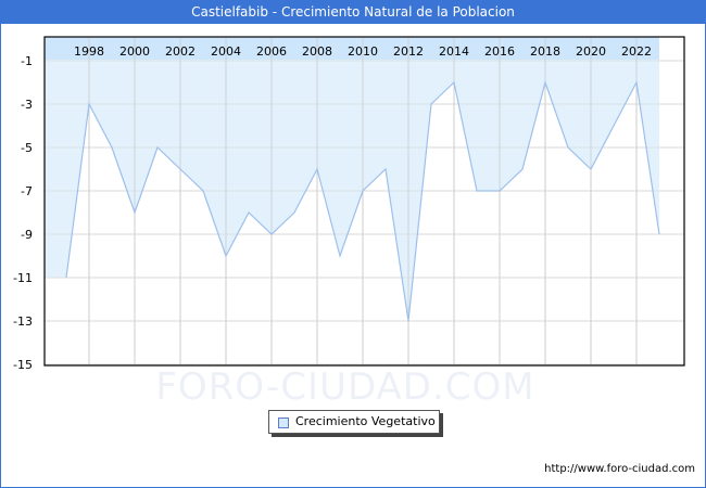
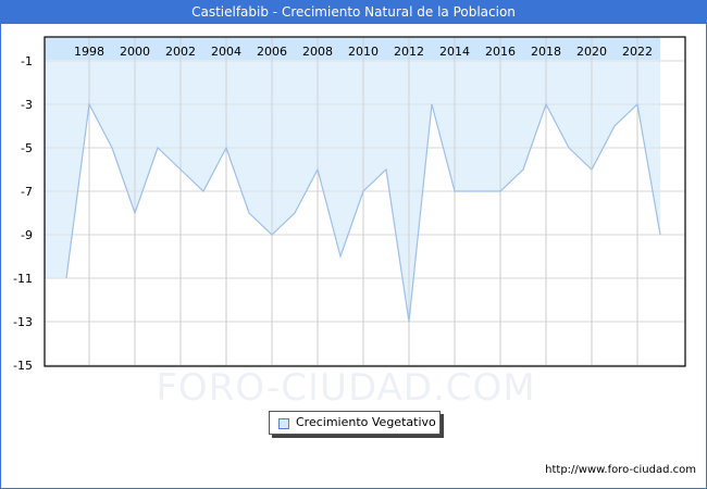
2004: -10 -> -5
2014: -2 -> -7
2018: -2 -> -3
2022: -2 -> -3
